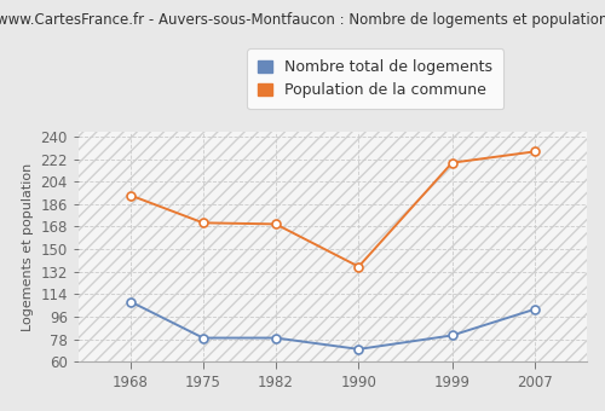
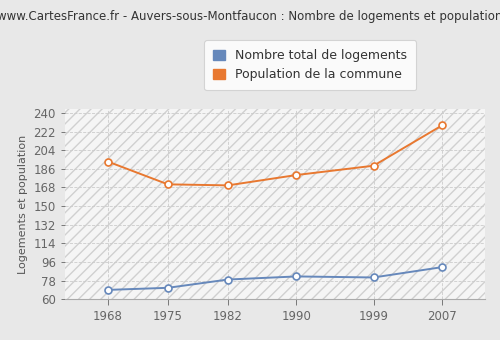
Nombre total de logements/1968: 108 -> 69
Nombre total de logements/1975: 79 -> 71
Nombre total de logements/1990: 70 -> 82
Population de la commune/1990: 136 -> 180
Population de la commune/1999: 219 -> 189
Nombre total de logements/2007: 102 -> 91
